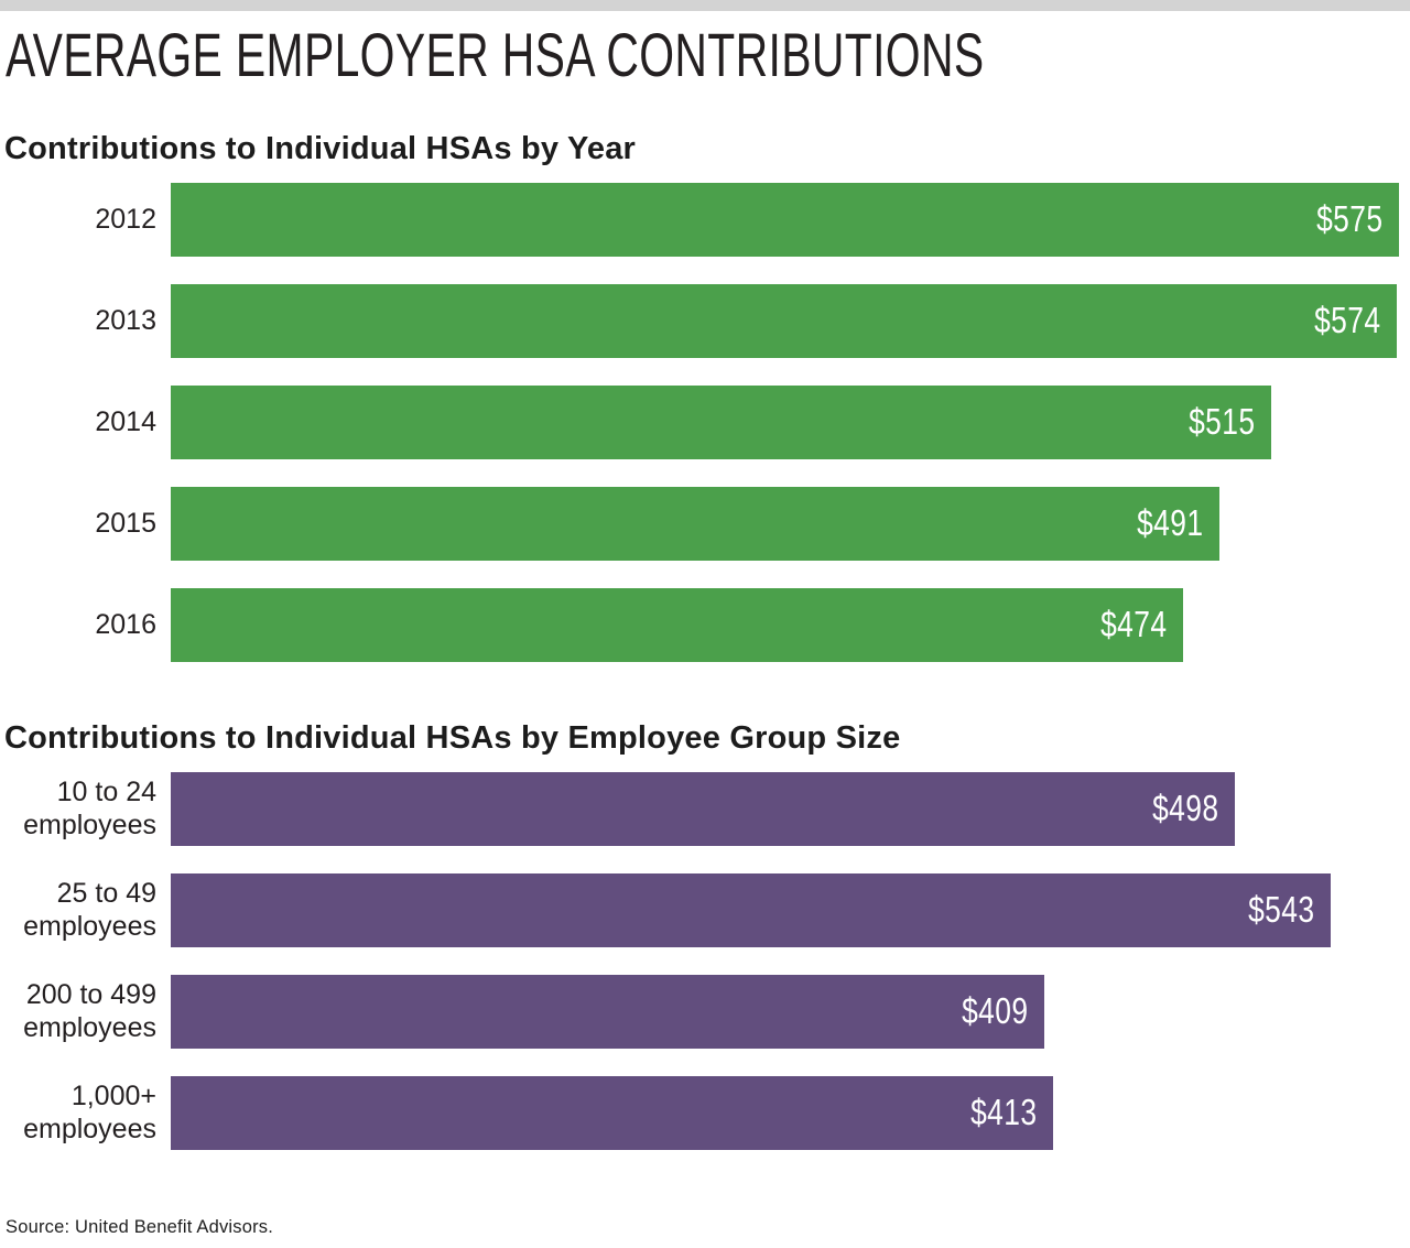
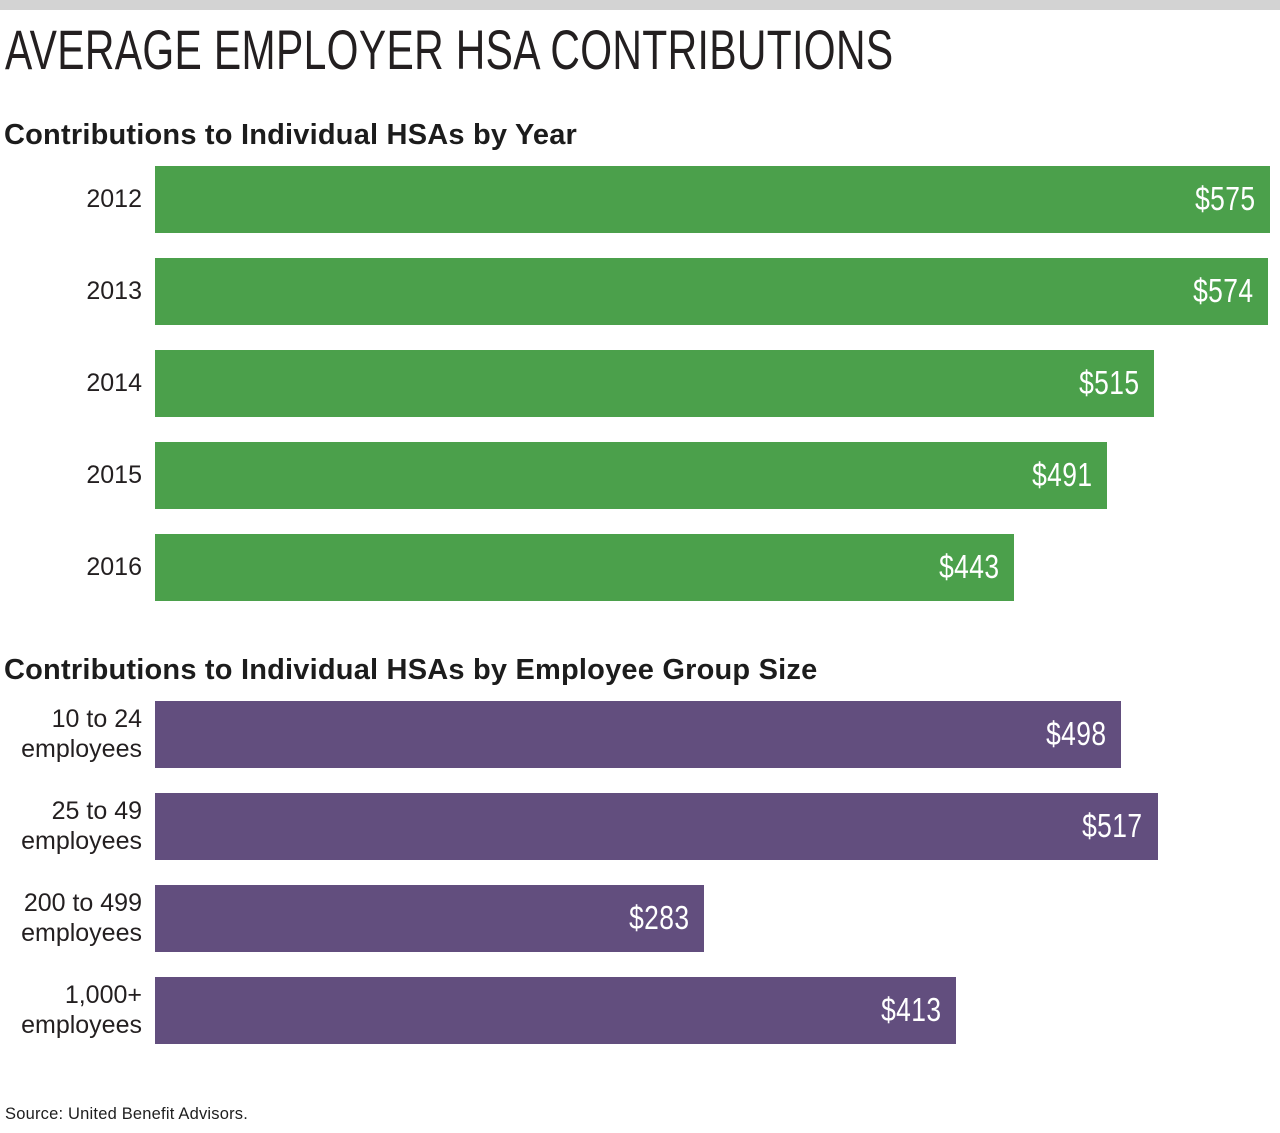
Contributions to Individual HSAs by Year/2016: $474 -> $443
Contributions to Individual HSAs by Employee Group Size/25 to 49 employees: $543 -> $517
Contributions to Individual HSAs by Employee Group Size/200 to 499 employees: $409 -> $283
